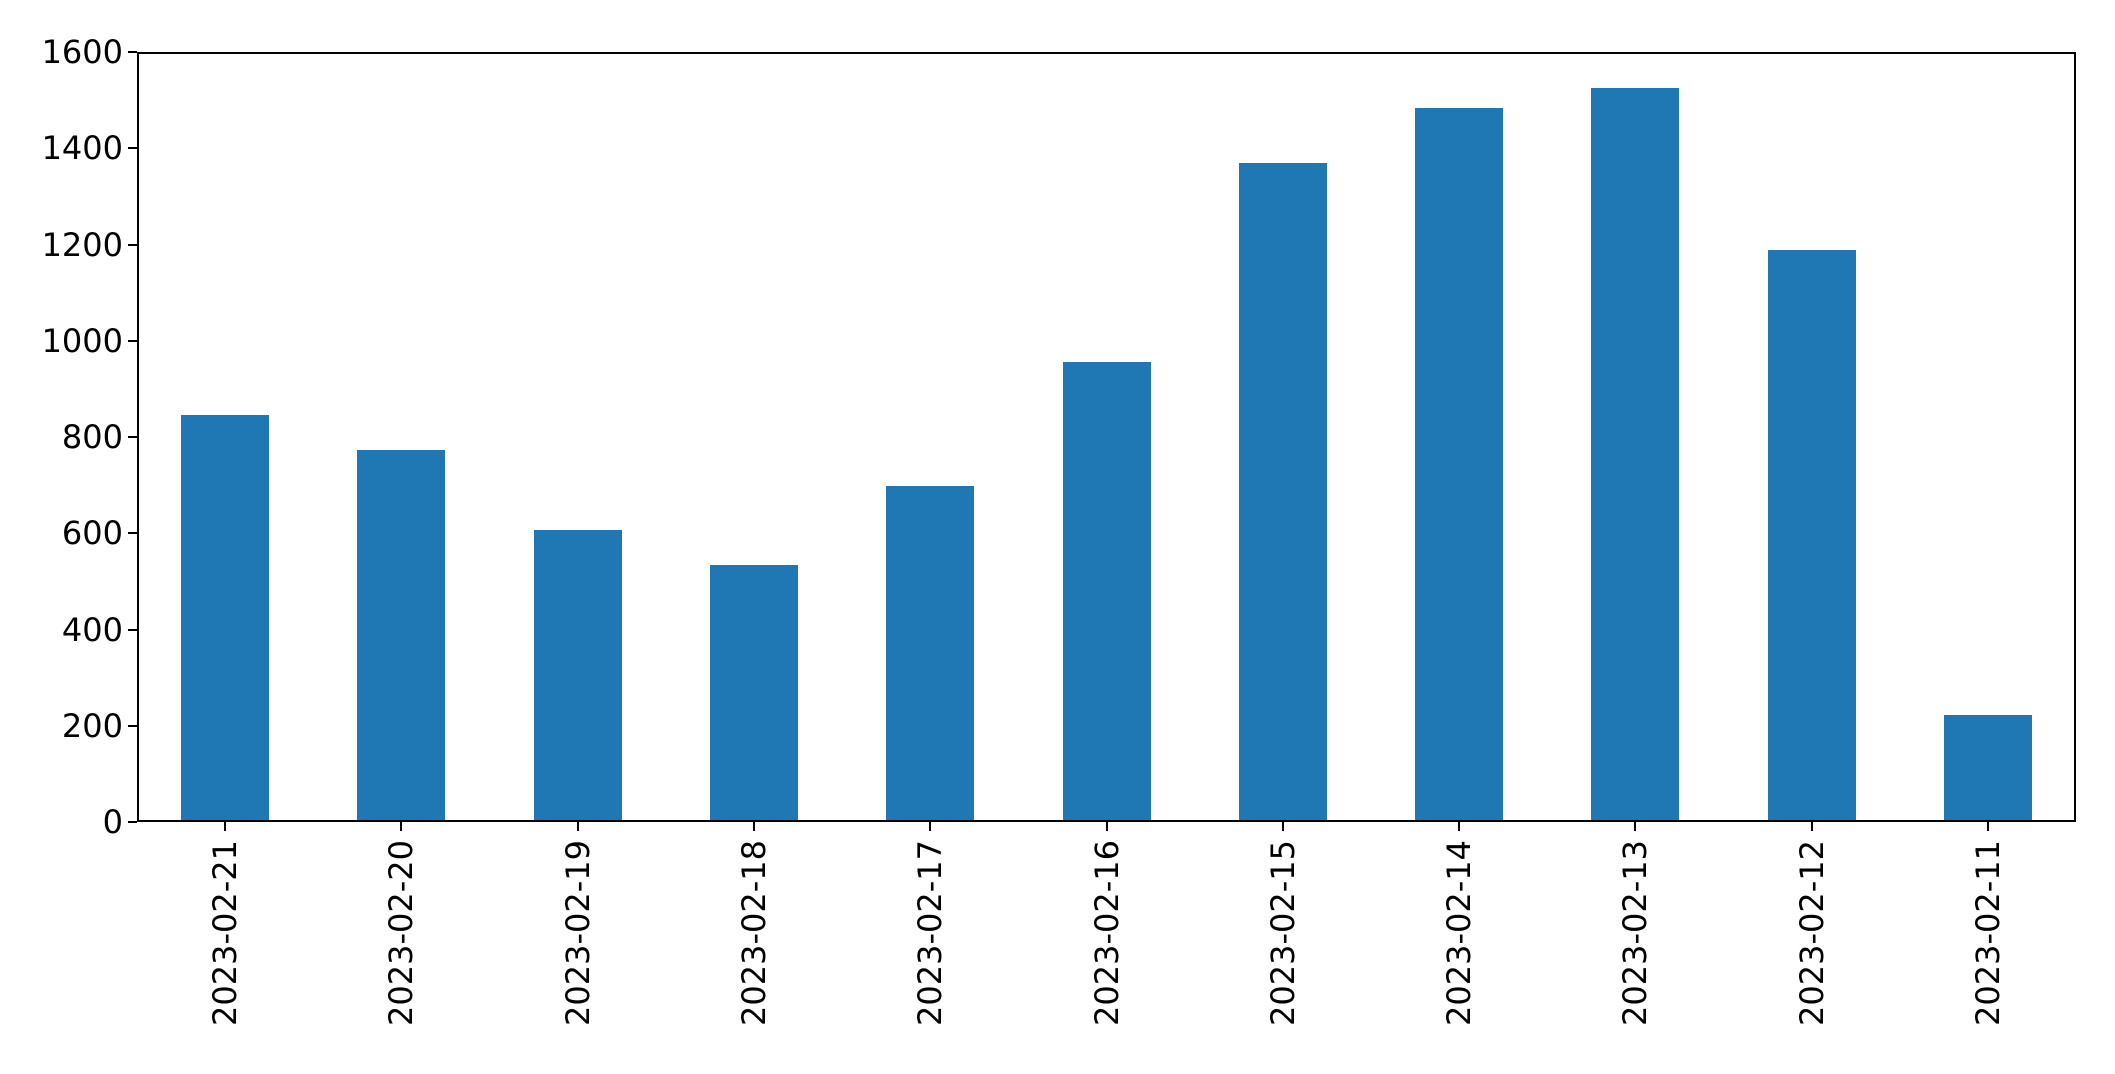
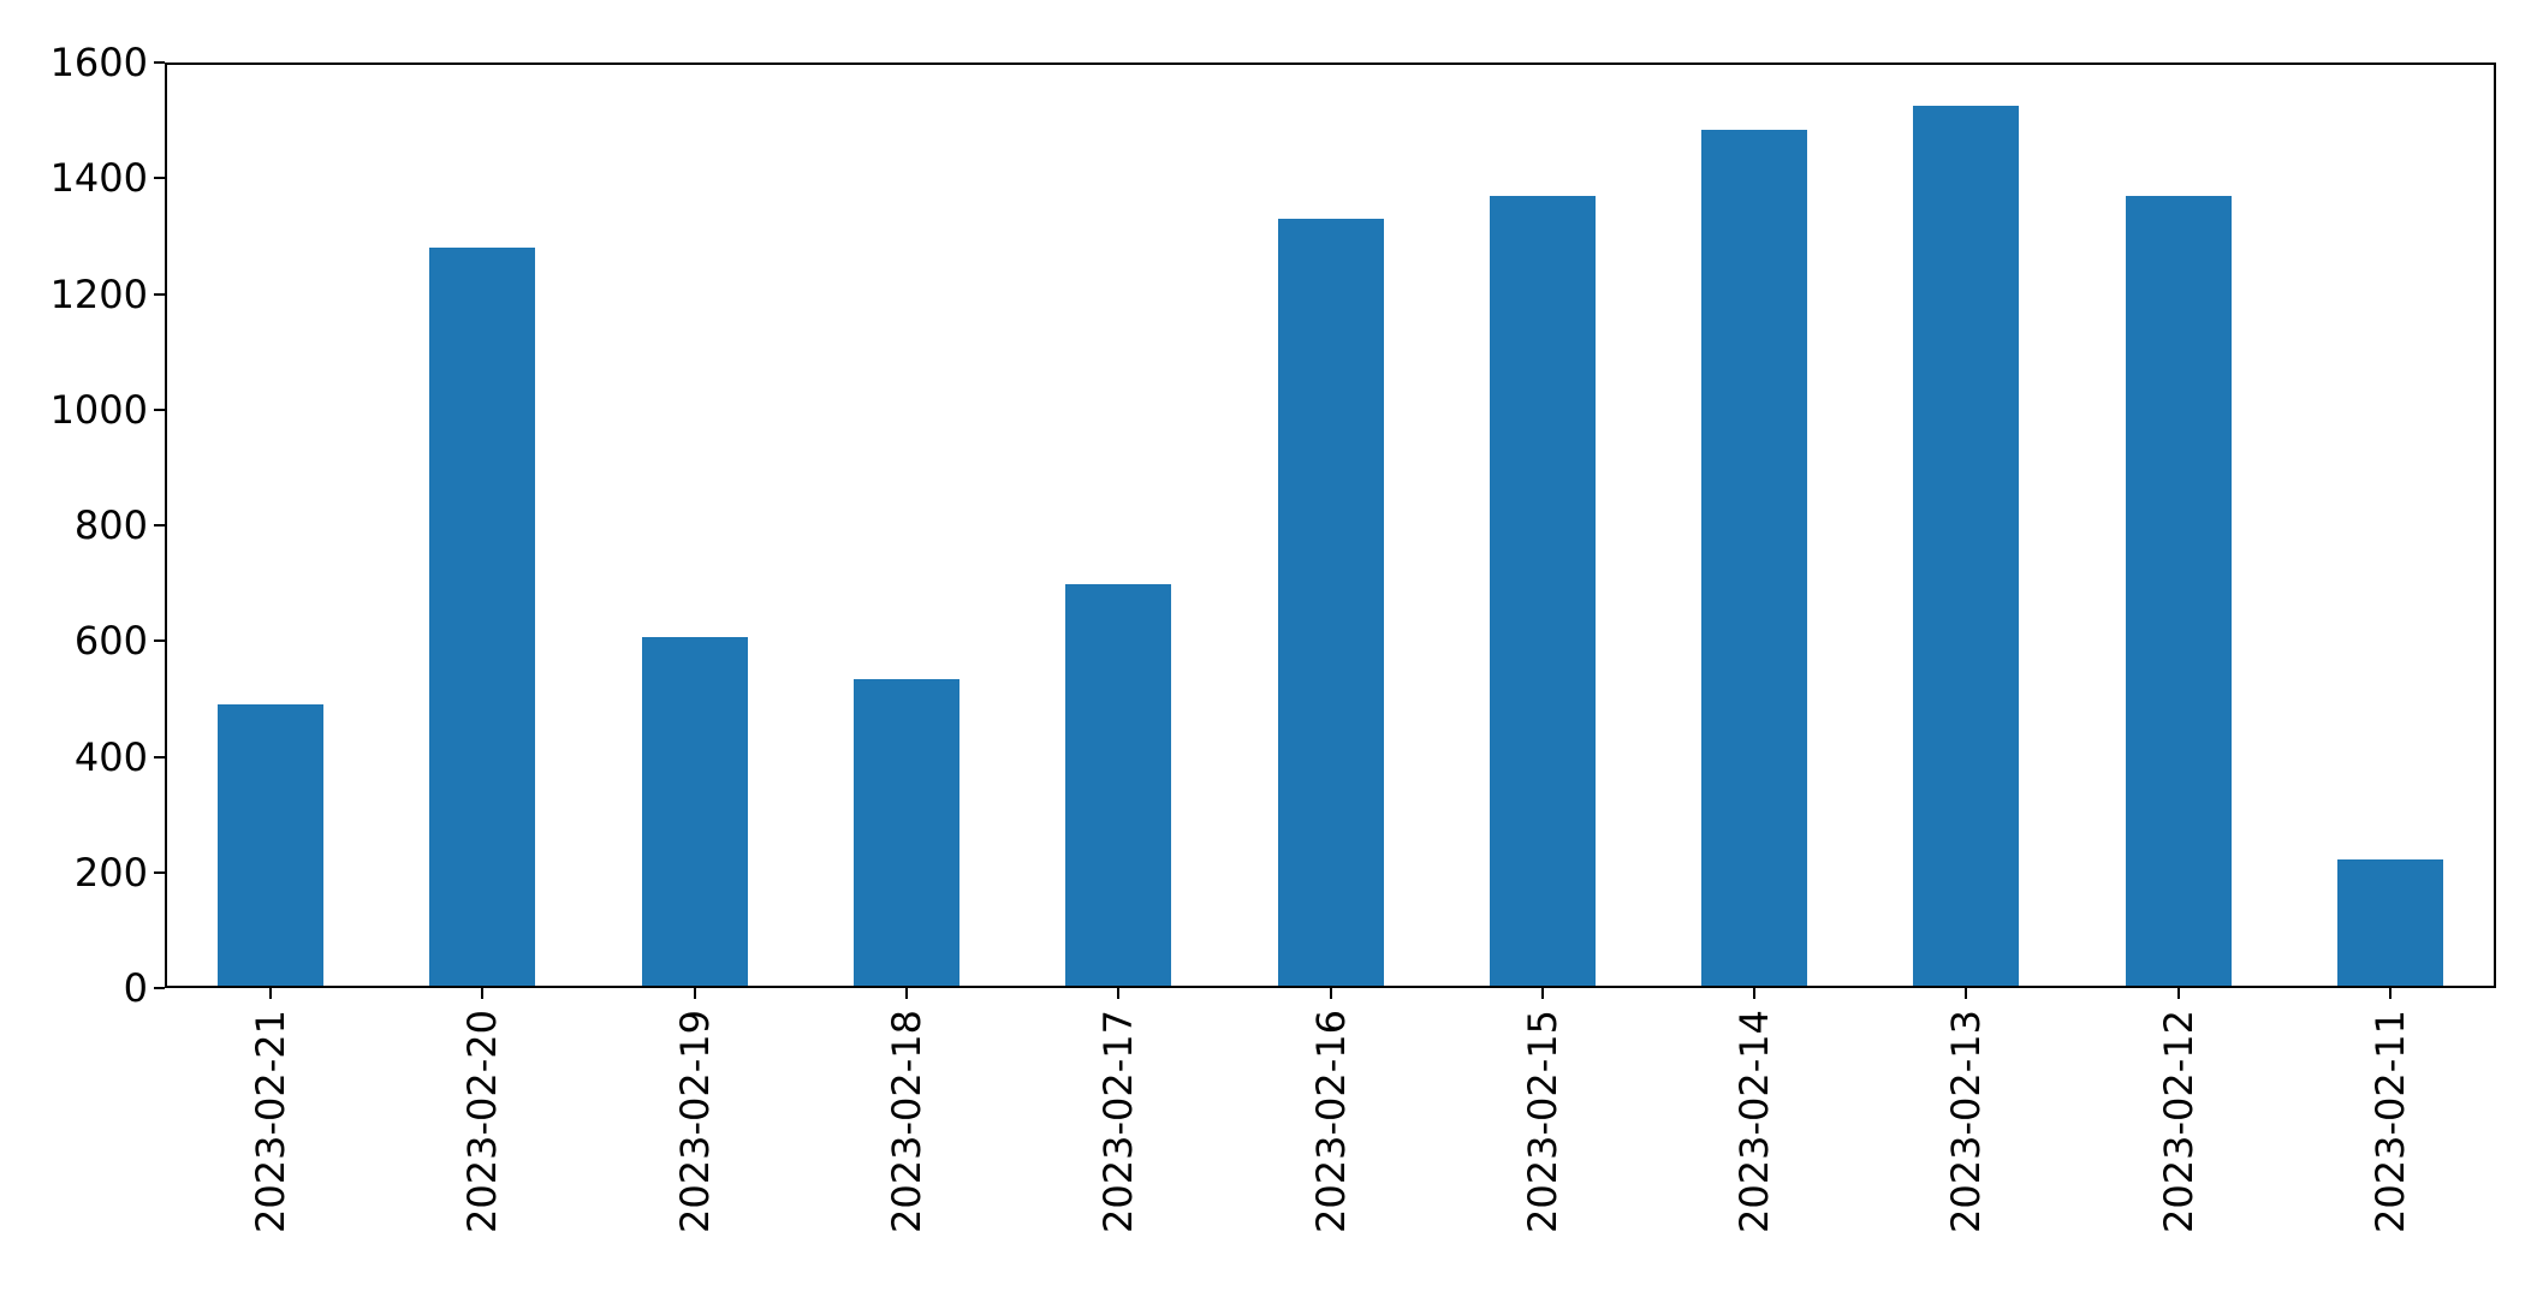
2023-02-21: 840 -> 490
2023-02-20: 770 -> 1280
2023-02-16: 960 -> 1330
2023-02-12: 1190 -> 1370
